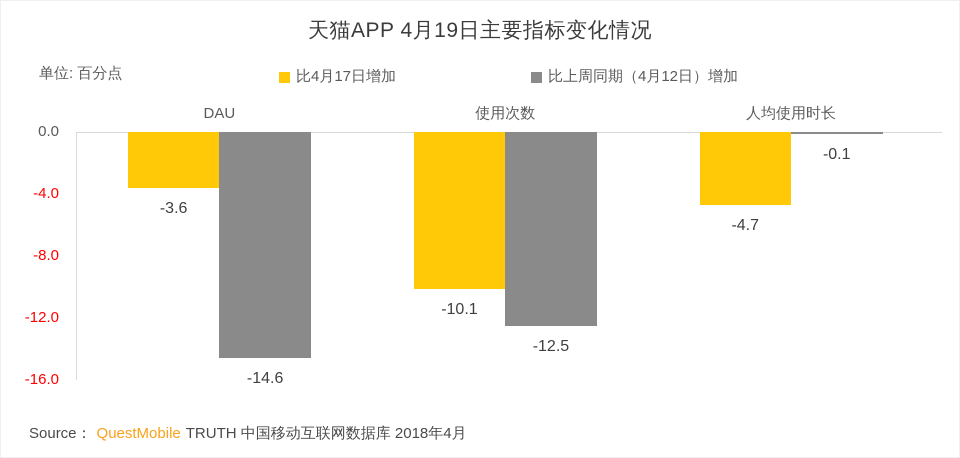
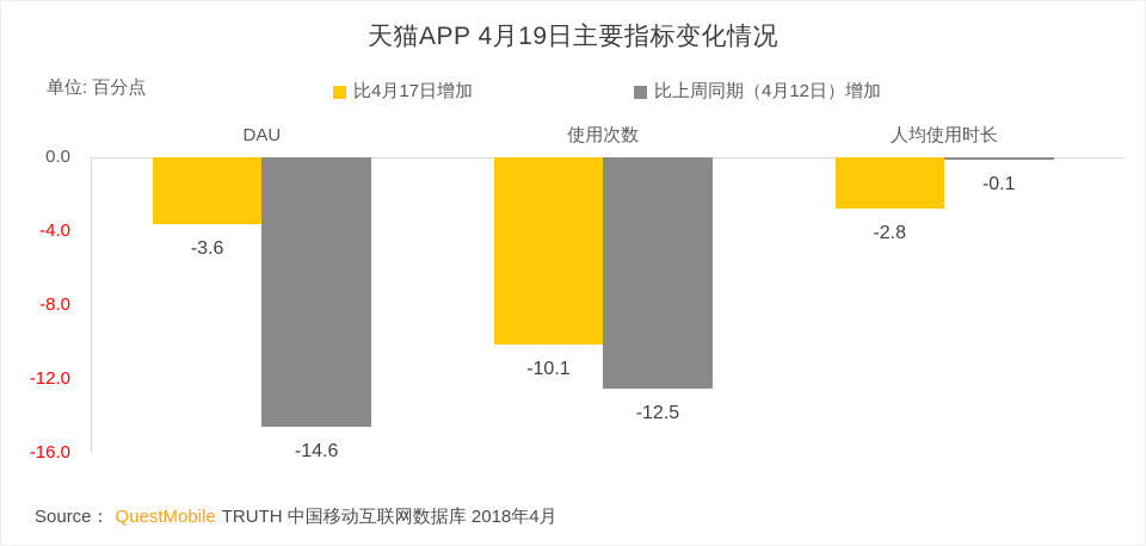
比4月17日增加/人均使用时长: -4.7 -> -2.8
